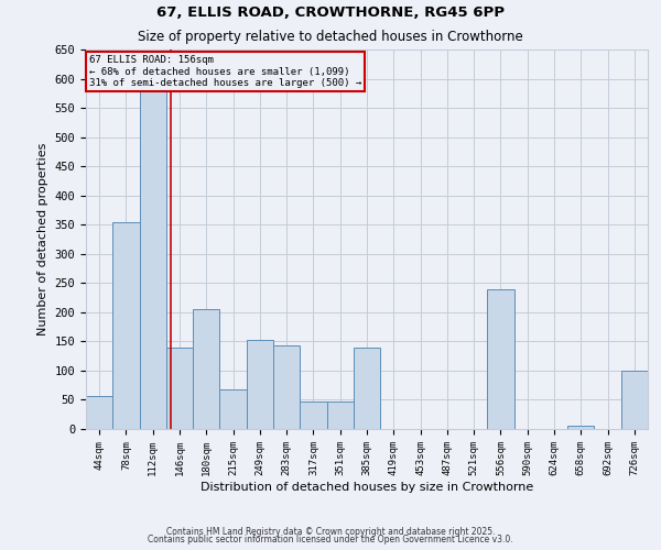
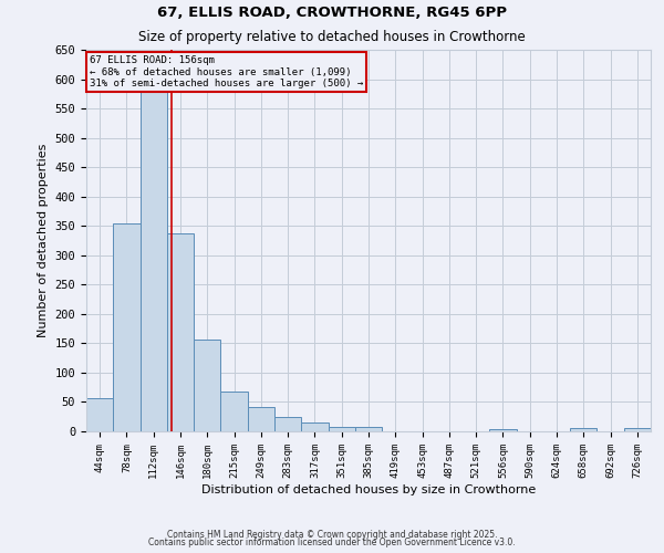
146sqm: 140 -> 338
180sqm: 206 -> 157
249sqm: 152 -> 42
283sqm: 144 -> 24
317sqm: 48 -> 16
351sqm: 48 -> 8
385sqm: 140 -> 8
556sqm: 240 -> 4
726sqm: 100 -> 5
